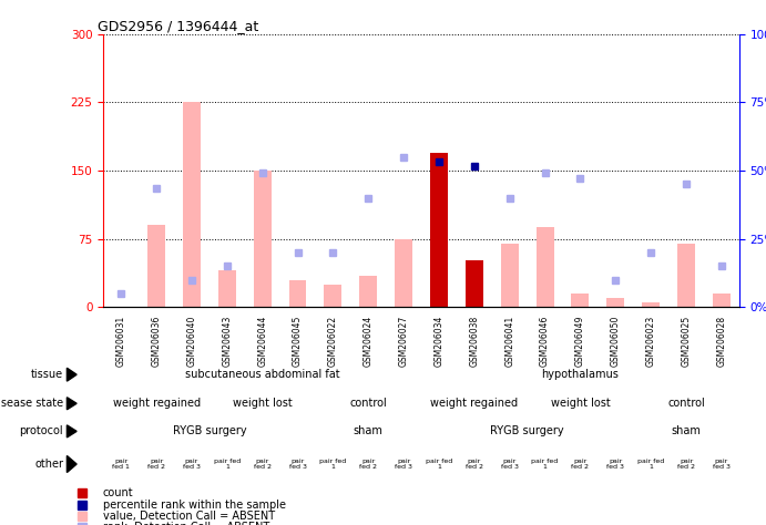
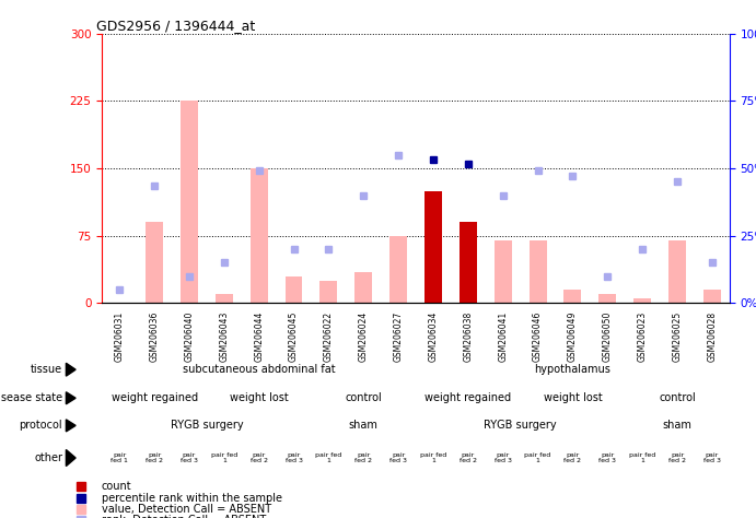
GSM206043: 40 -> 10
GSM206034: 170 -> 125
GSM206038: 52 -> 90
GSM206046: 88 -> 70
